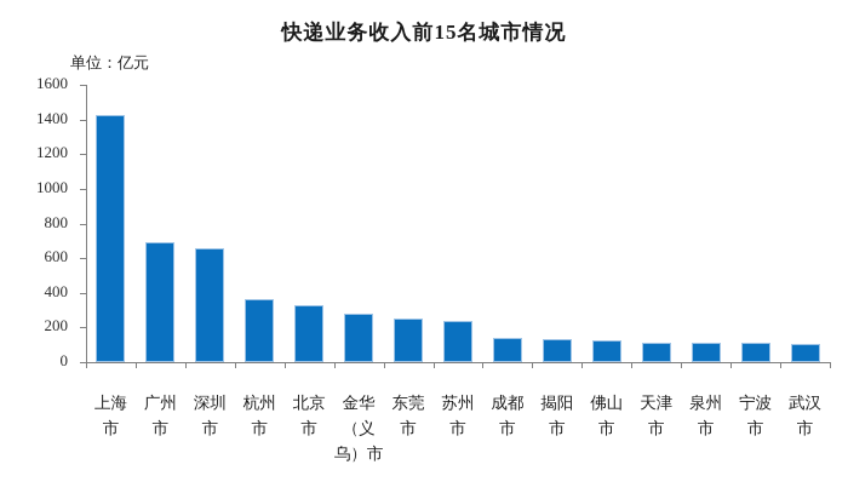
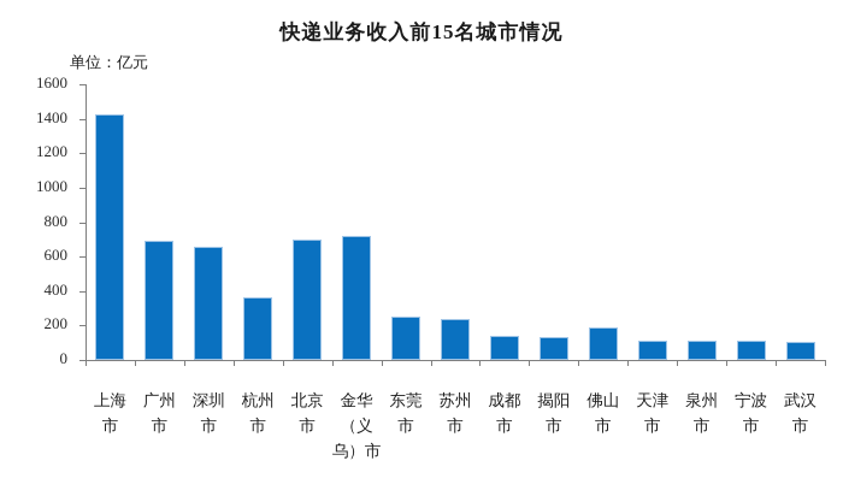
北京市: 330 -> 700
金华（义乌）市: 280 -> 720
佛山市: 120 -> 190
